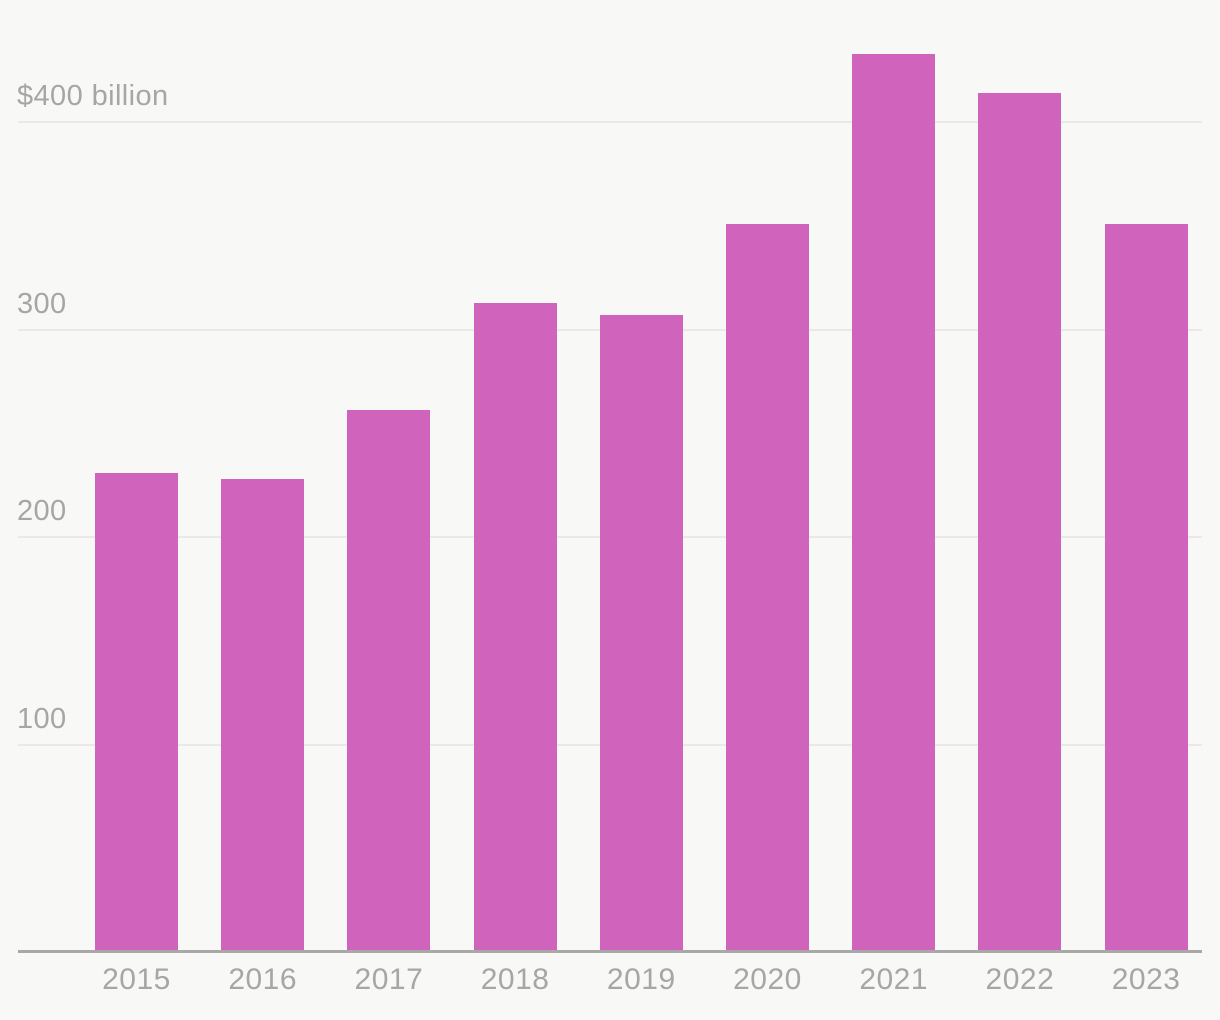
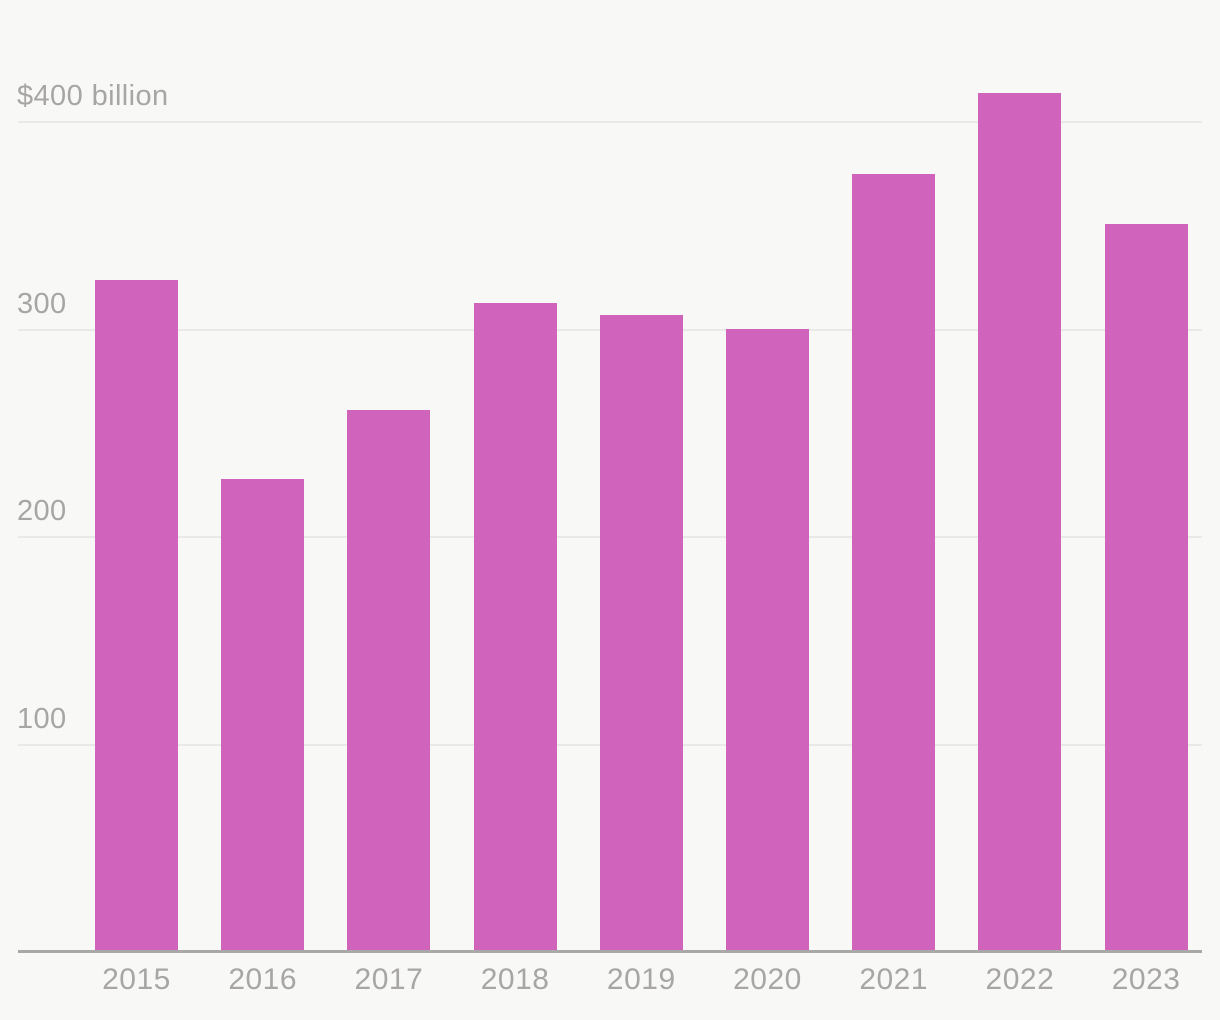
2015: 231 -> 324
2020: 351 -> 300
2021: 433 -> 375
